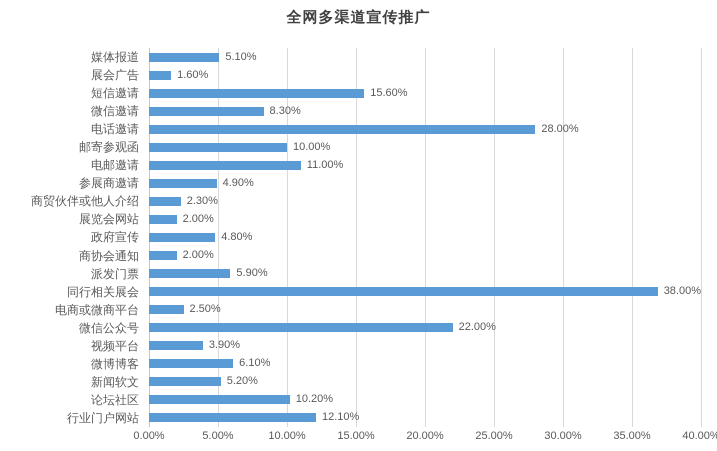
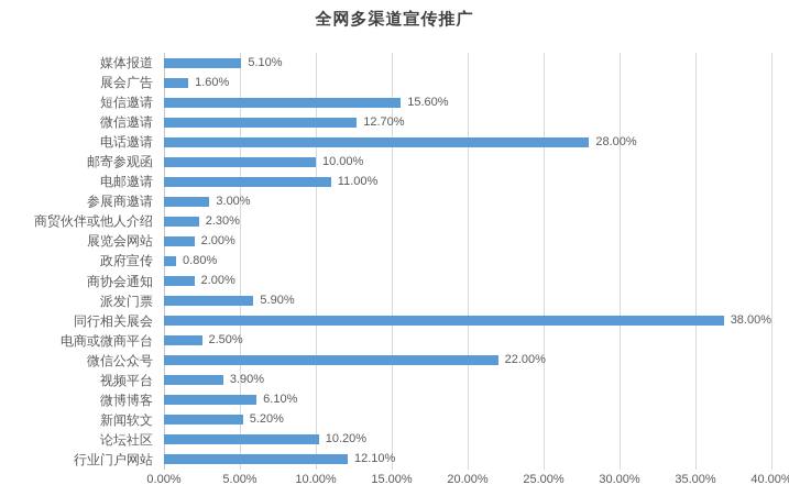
微信邀请: 8.30% -> 12.70%
参展商邀请: 4.90% -> 3.00%
政府宣传: 4.80% -> 0.80%
